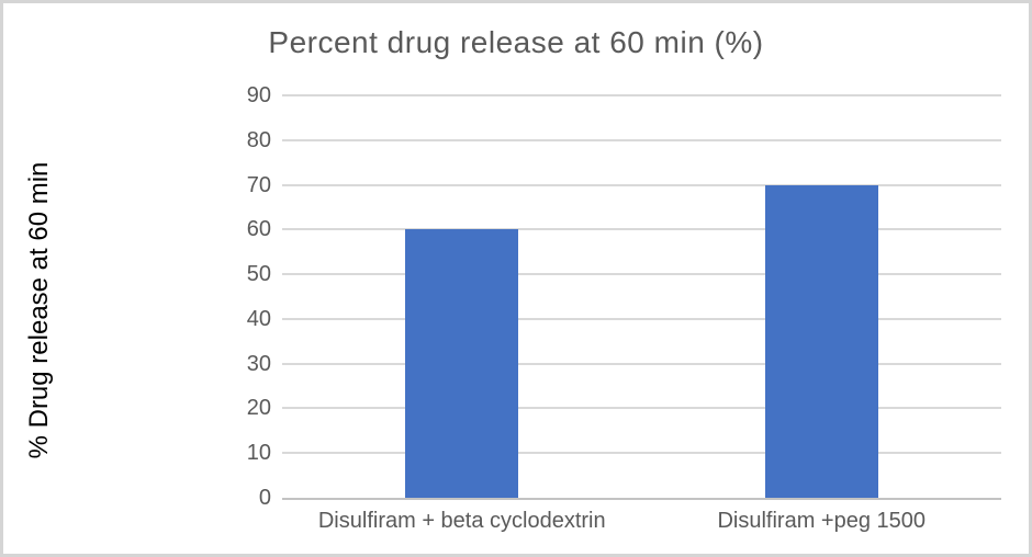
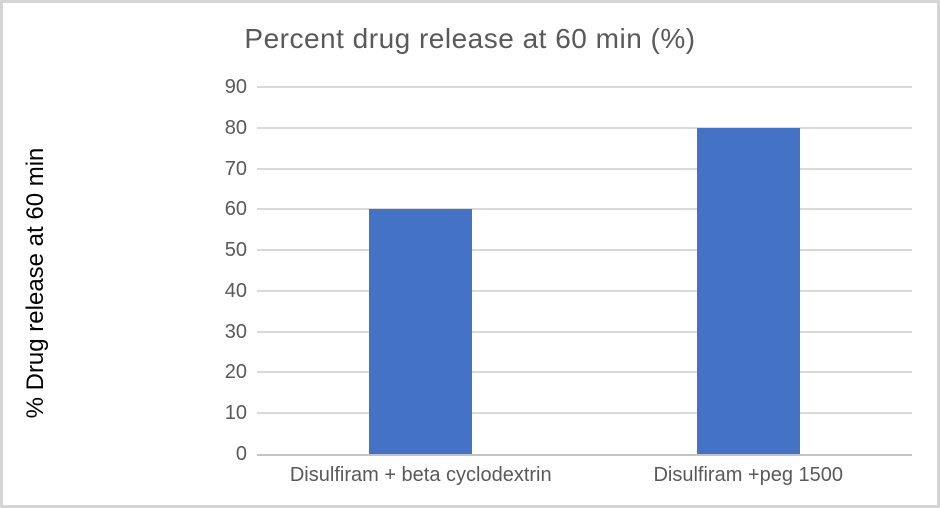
Disulfiram +peg 1500: 70 -> 80
